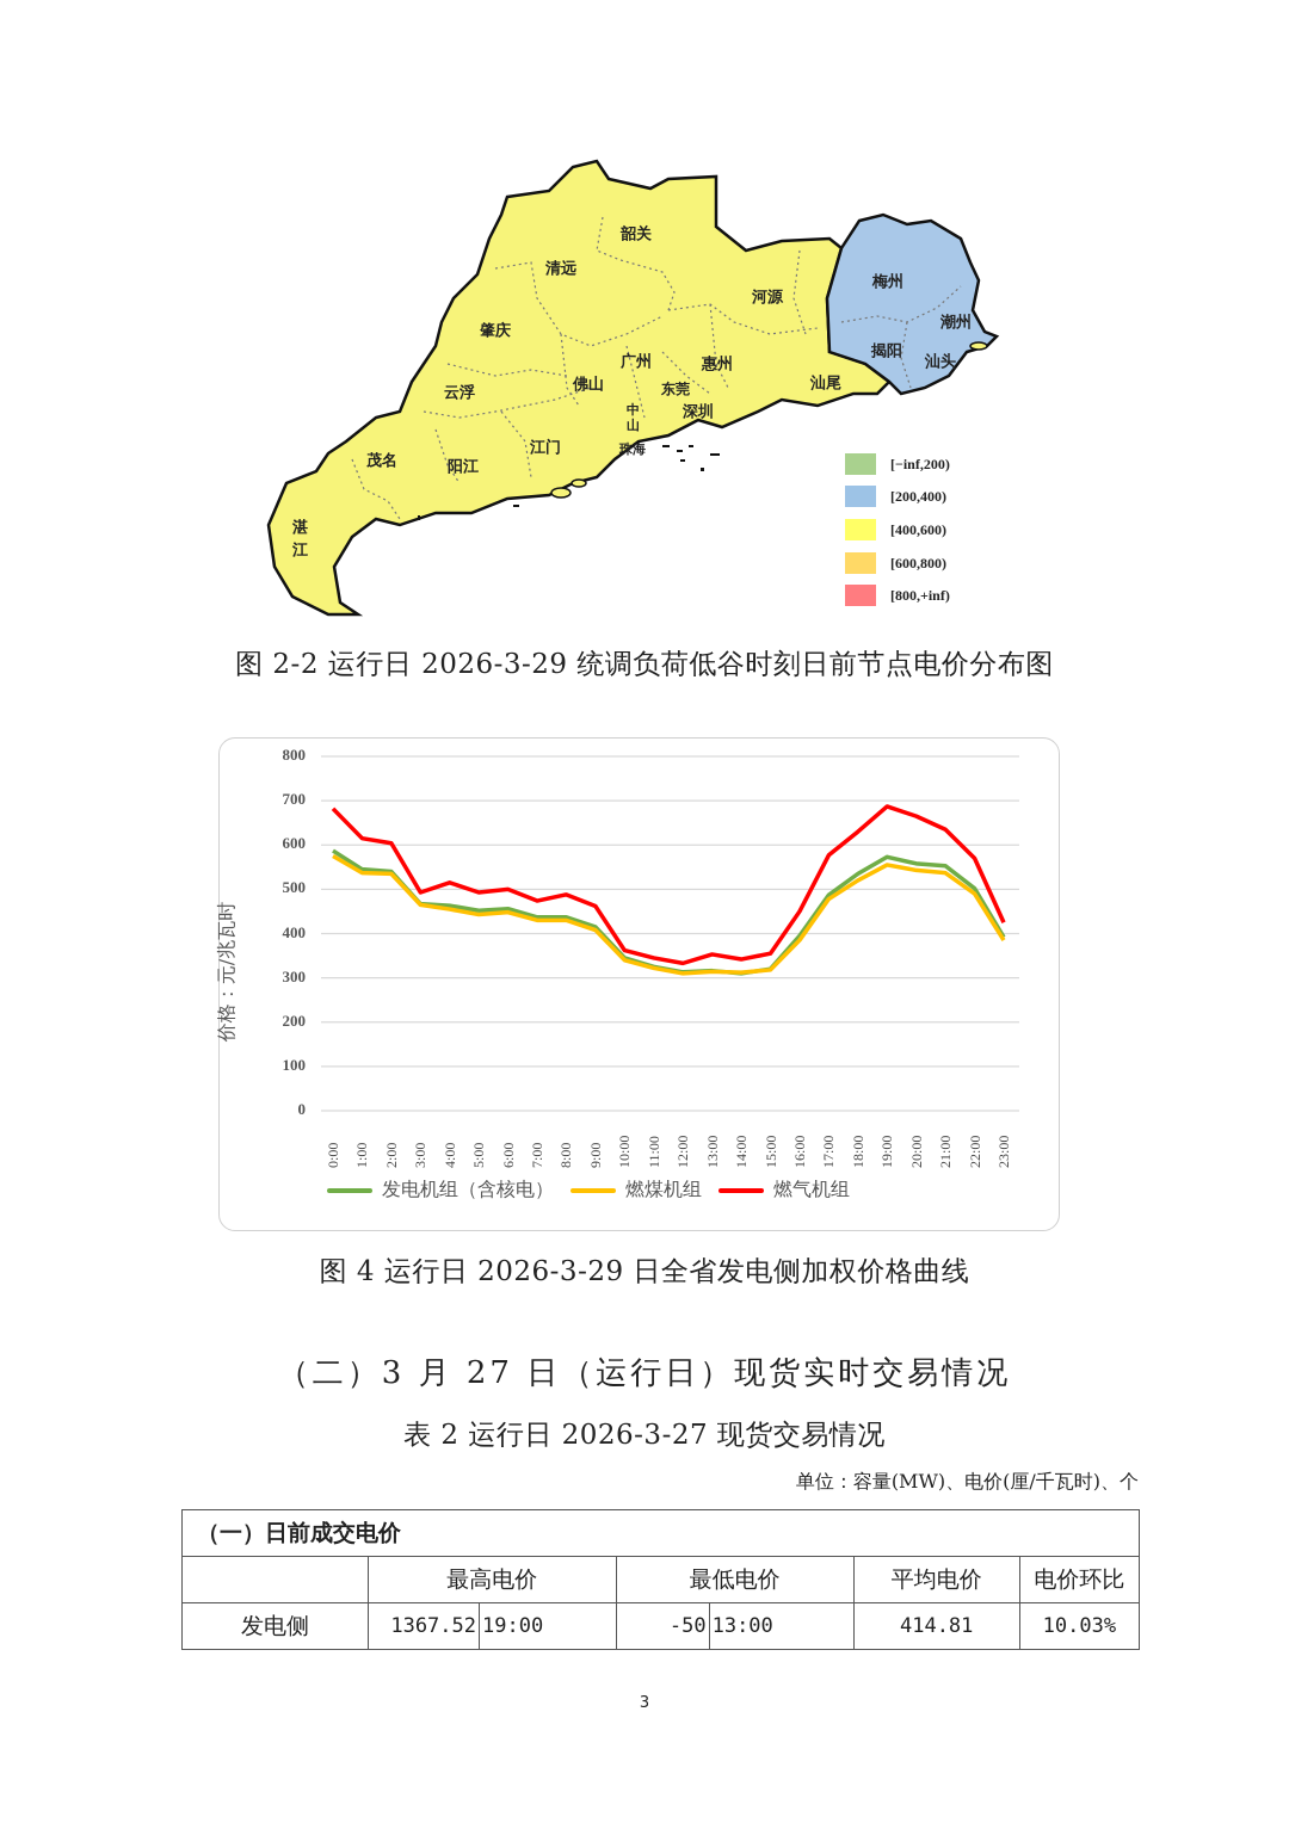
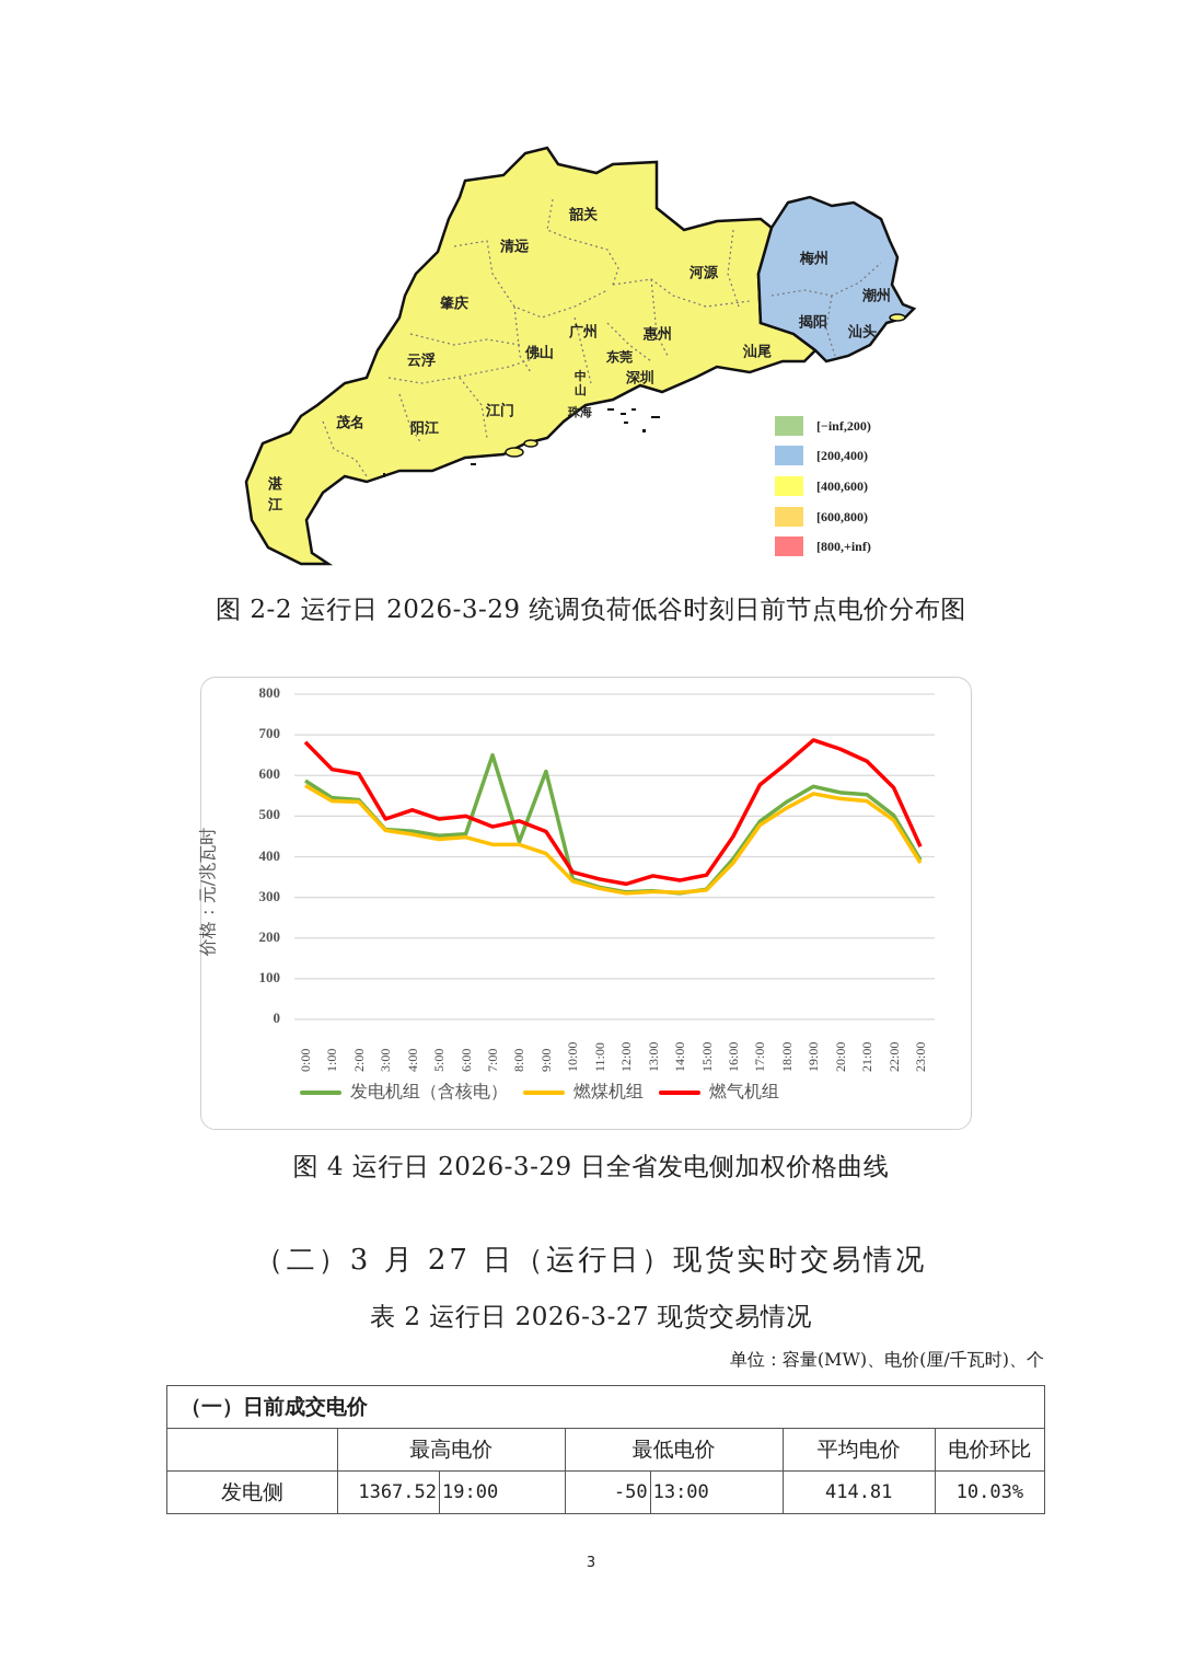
发电机组（含核电）/7:00: 440 -> 650
发电机组（含核电）/9:00: 420 -> 610
